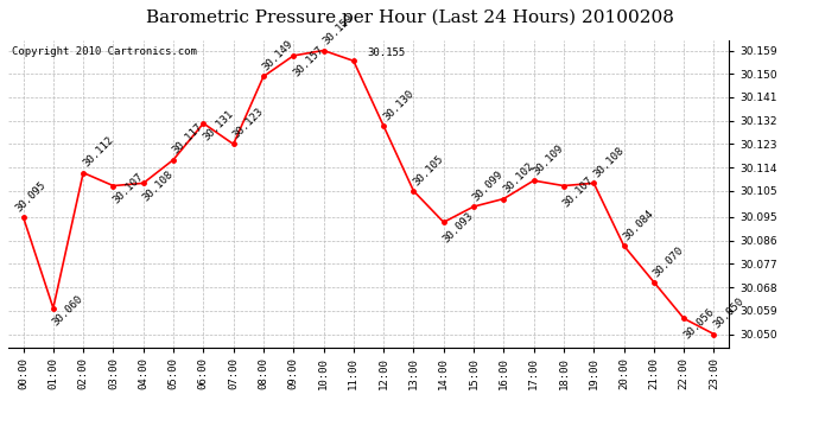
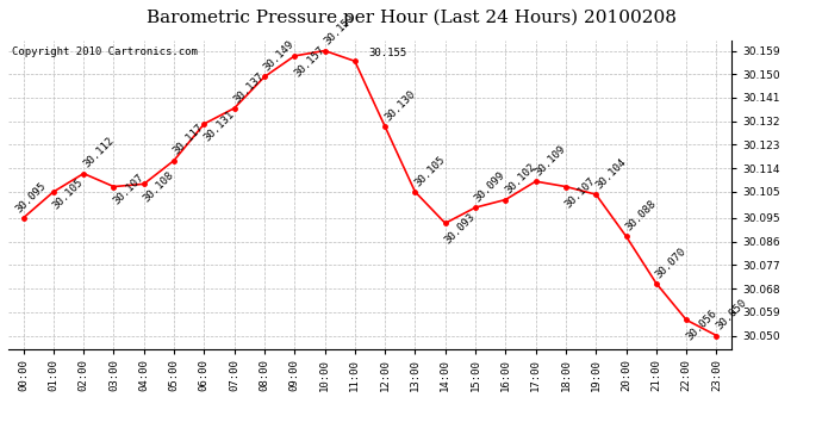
01:00: 30.060 -> 30.105
07:00: 30.123 -> 30.137
19:00: 30.108 -> 30.104
20:00: 30.084 -> 30.088
